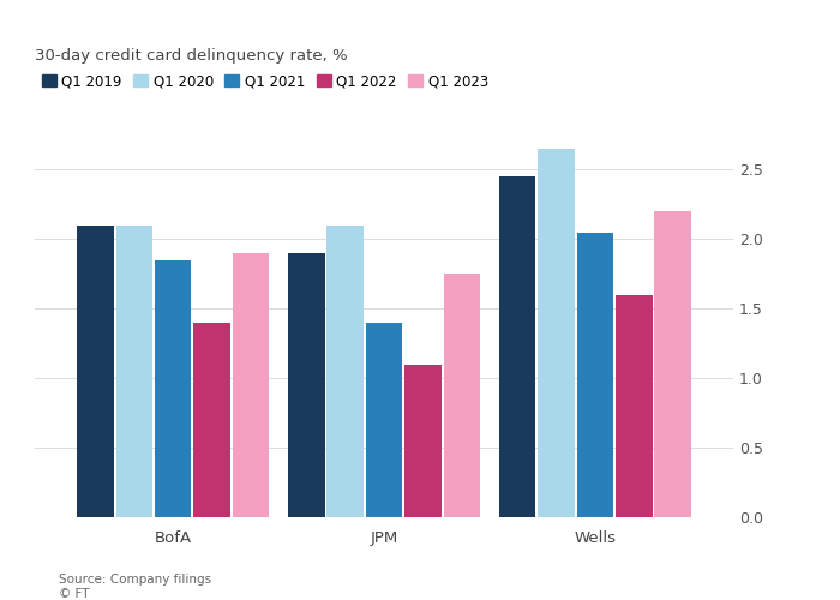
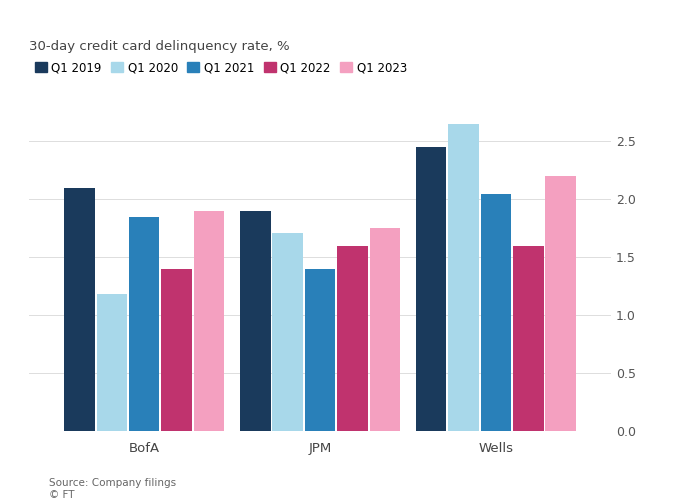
Q1 2020/BofA: 2.10 -> 1.18
Q1 2020/JPM: 2.10 -> 1.71
Q1 2022/JPM: 1.1 -> 1.6
